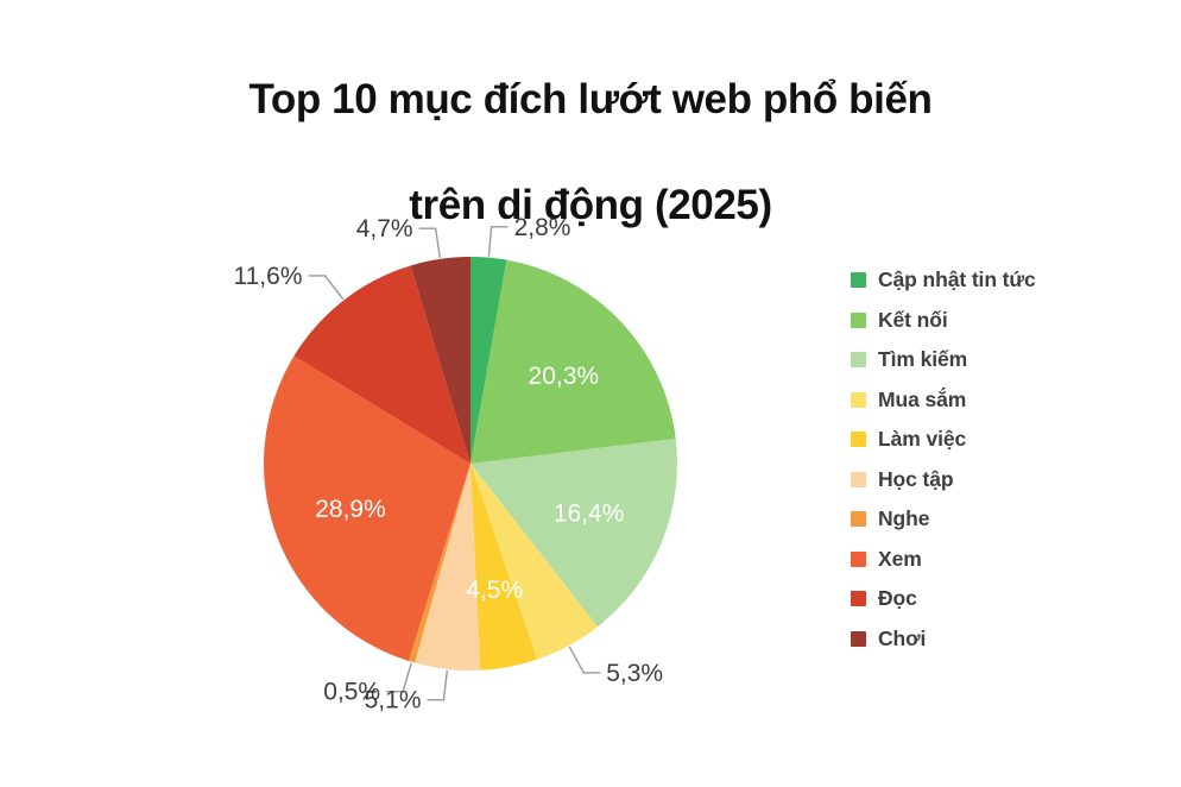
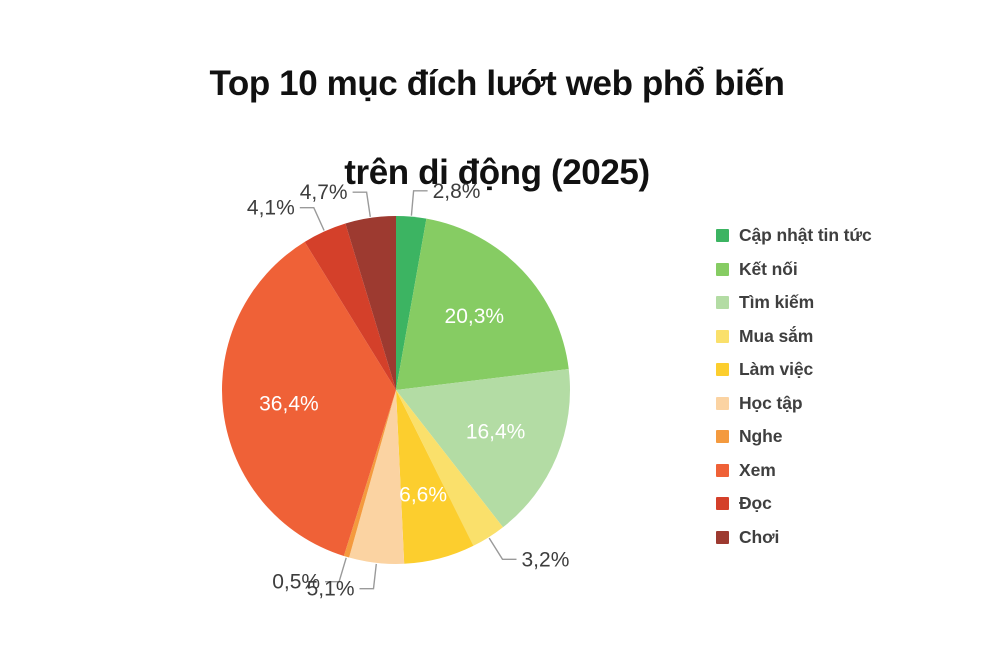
Mua sắm: 5,3% -> 3,2%
Làm việc: 4,5% -> 6,6%
Xem: 28,9% -> 36,4%
Đọc: 11,6% -> 4,1%
